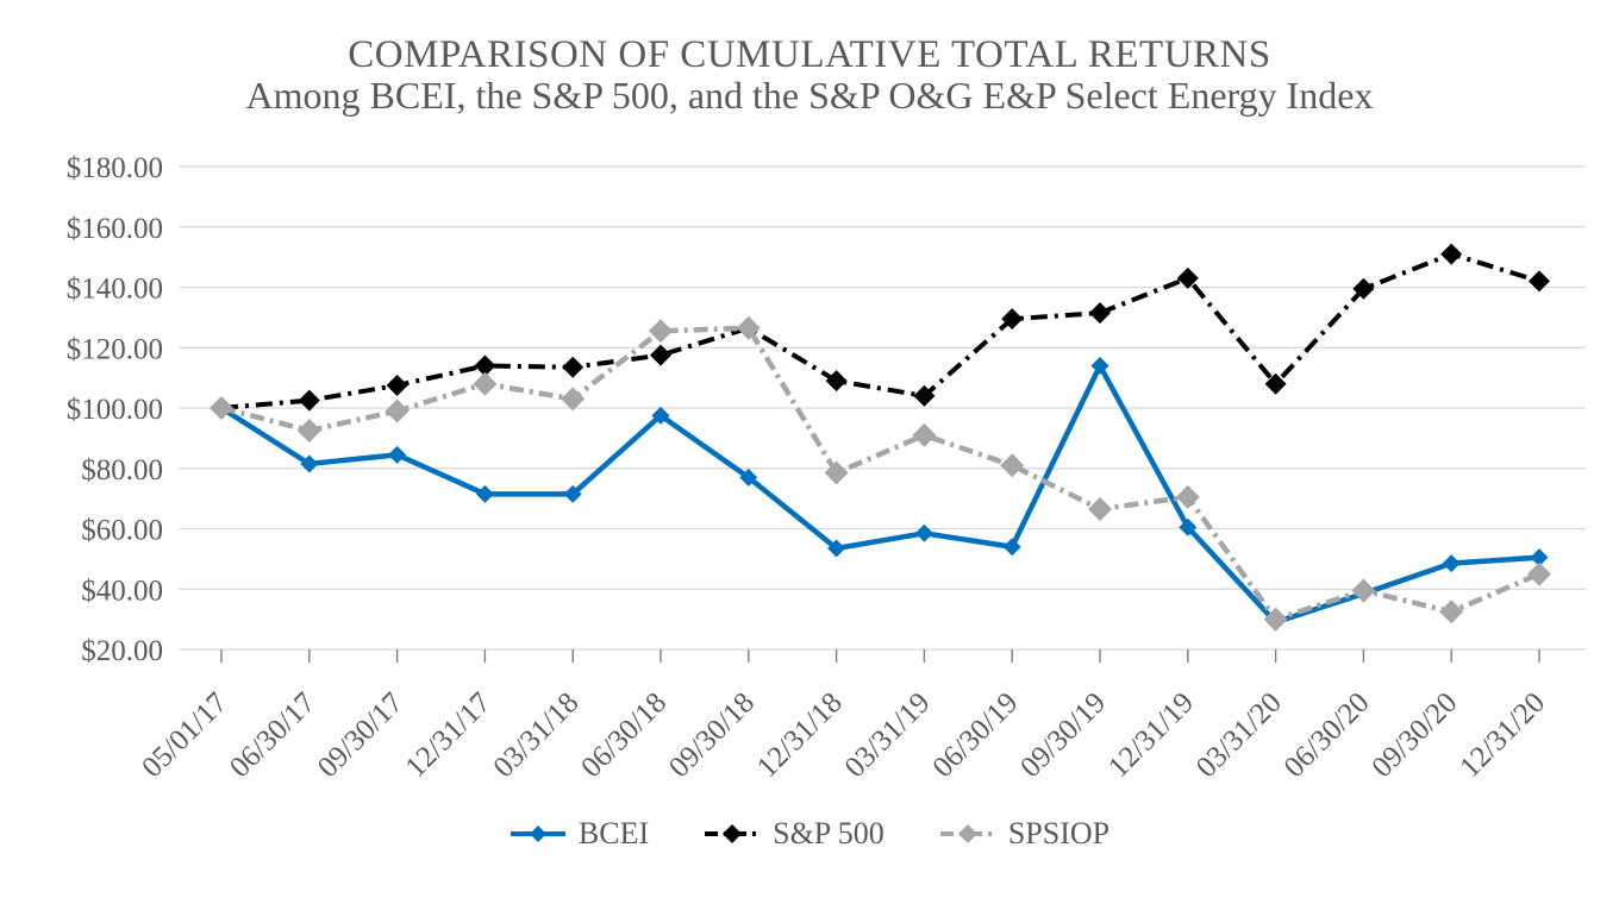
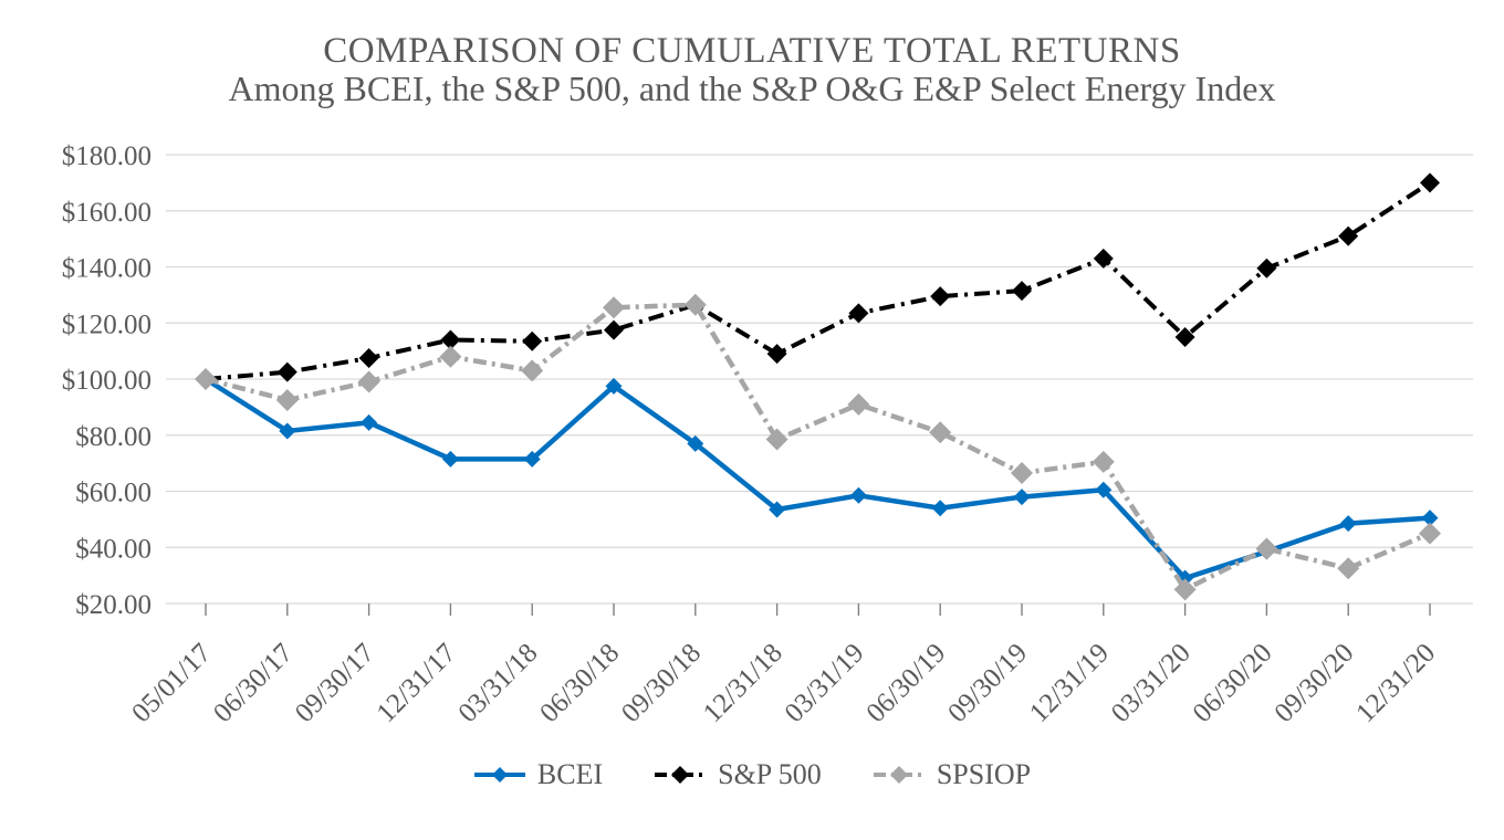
S&P 500/03/31/19: $104 -> $124
BCEI/09/30/19: $114 -> $58
S&P 500/03/31/20: $108 -> $115
SPSIOP/03/31/20: $30 -> $25
S&P 500/12/31/20: $142 -> $170
